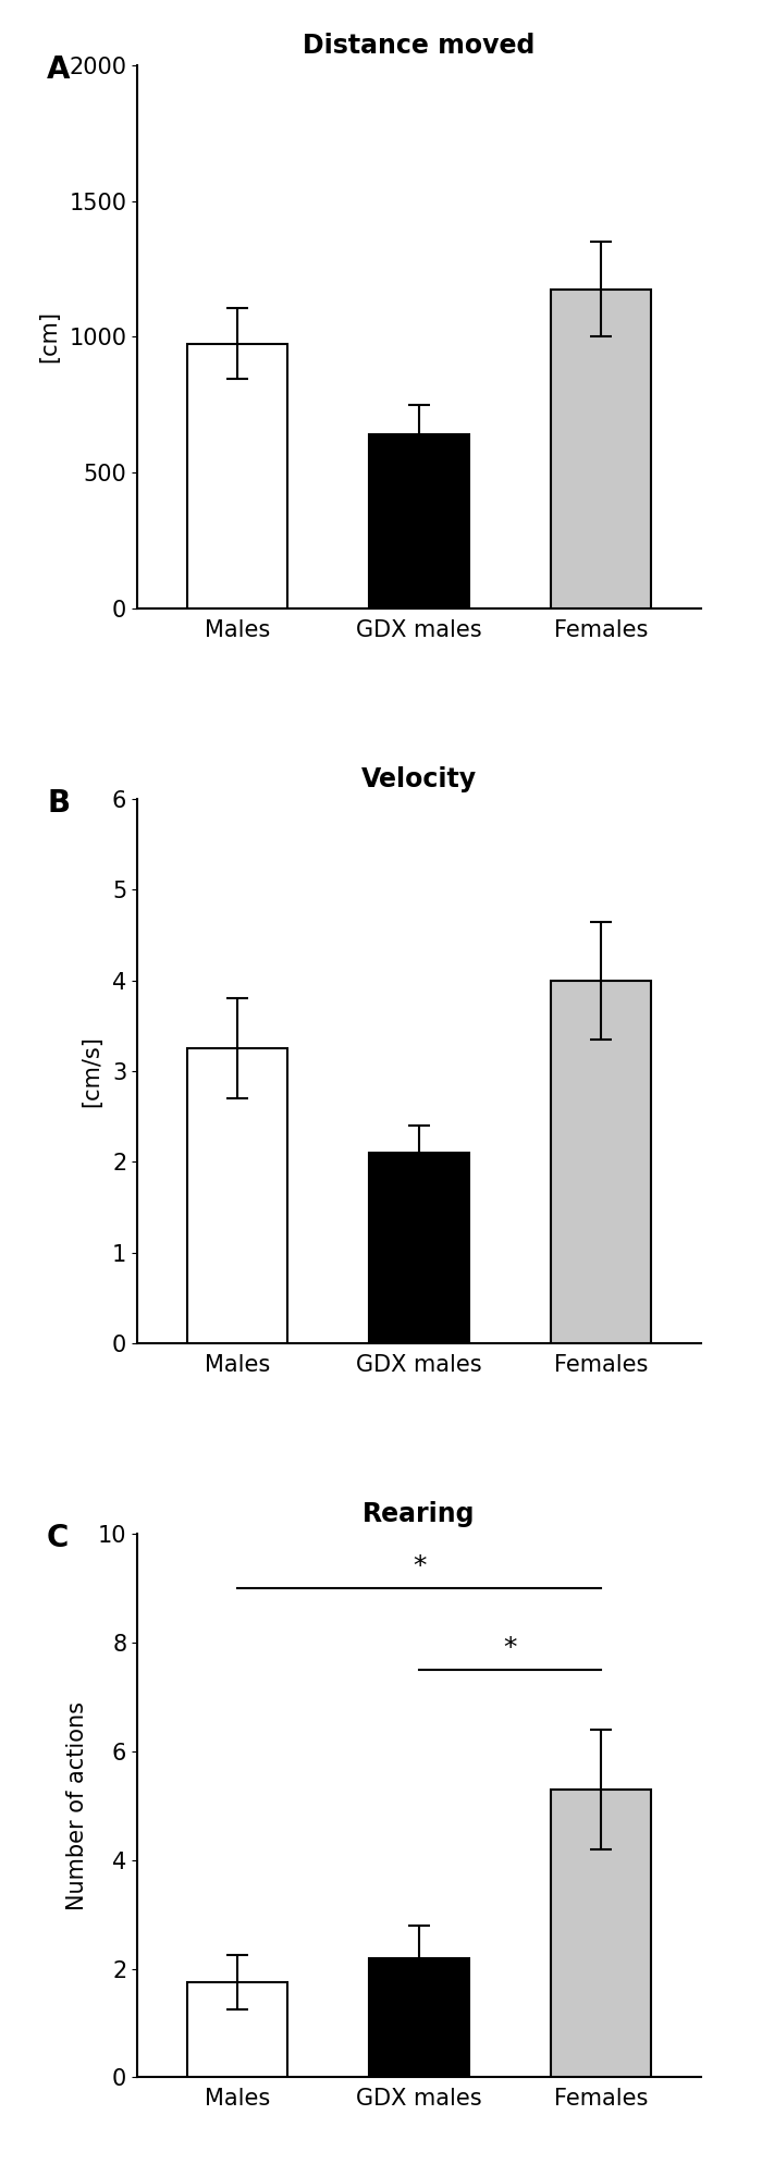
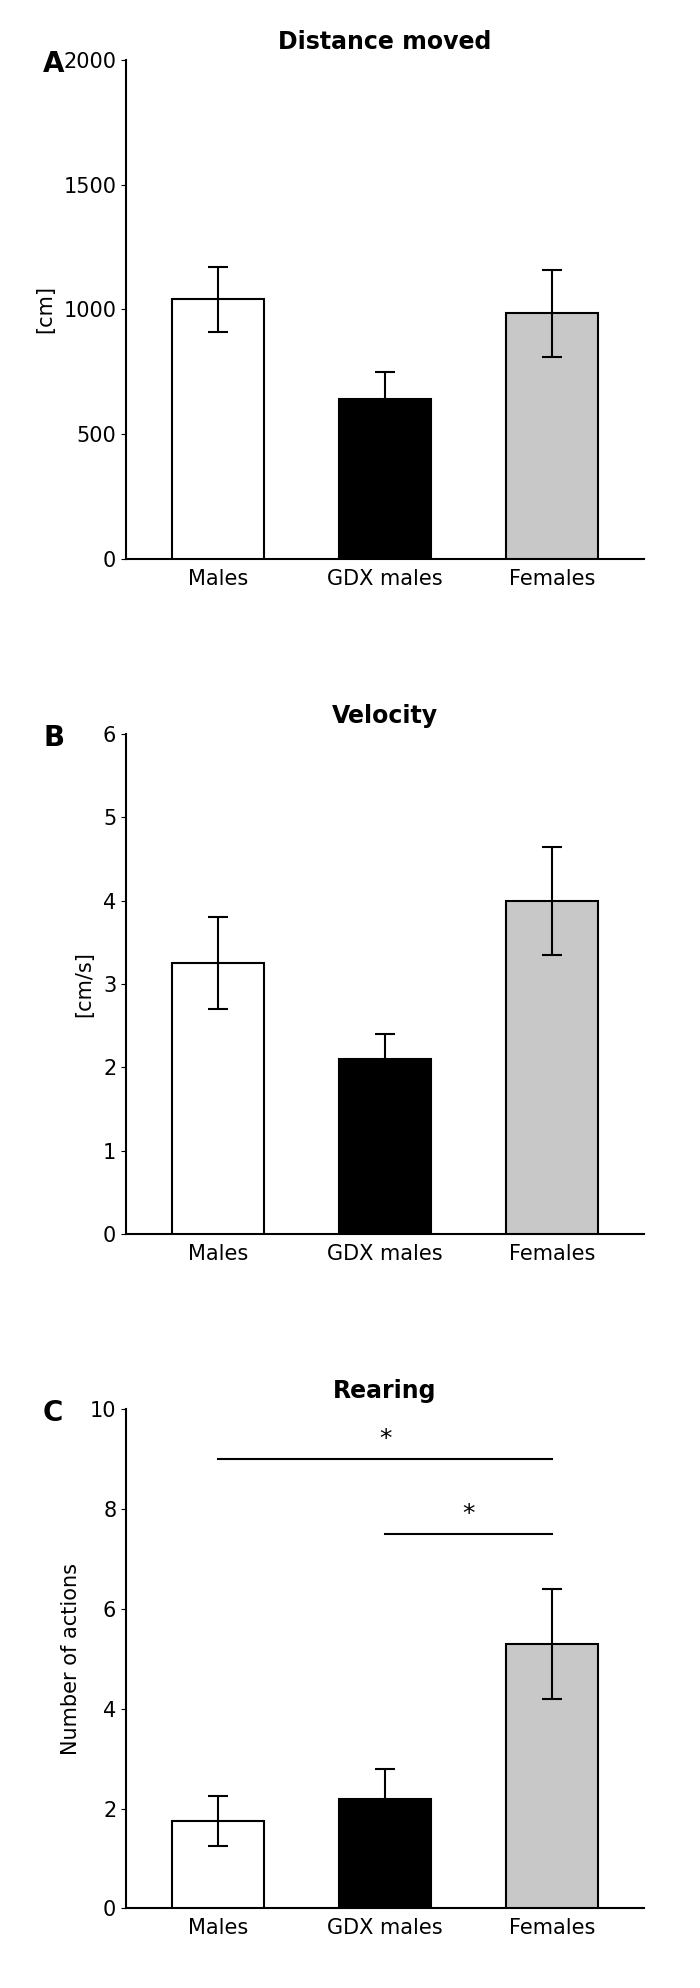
Distance moved/Males: 975 -> 1040
Distance moved/Females: 1175 -> 985
